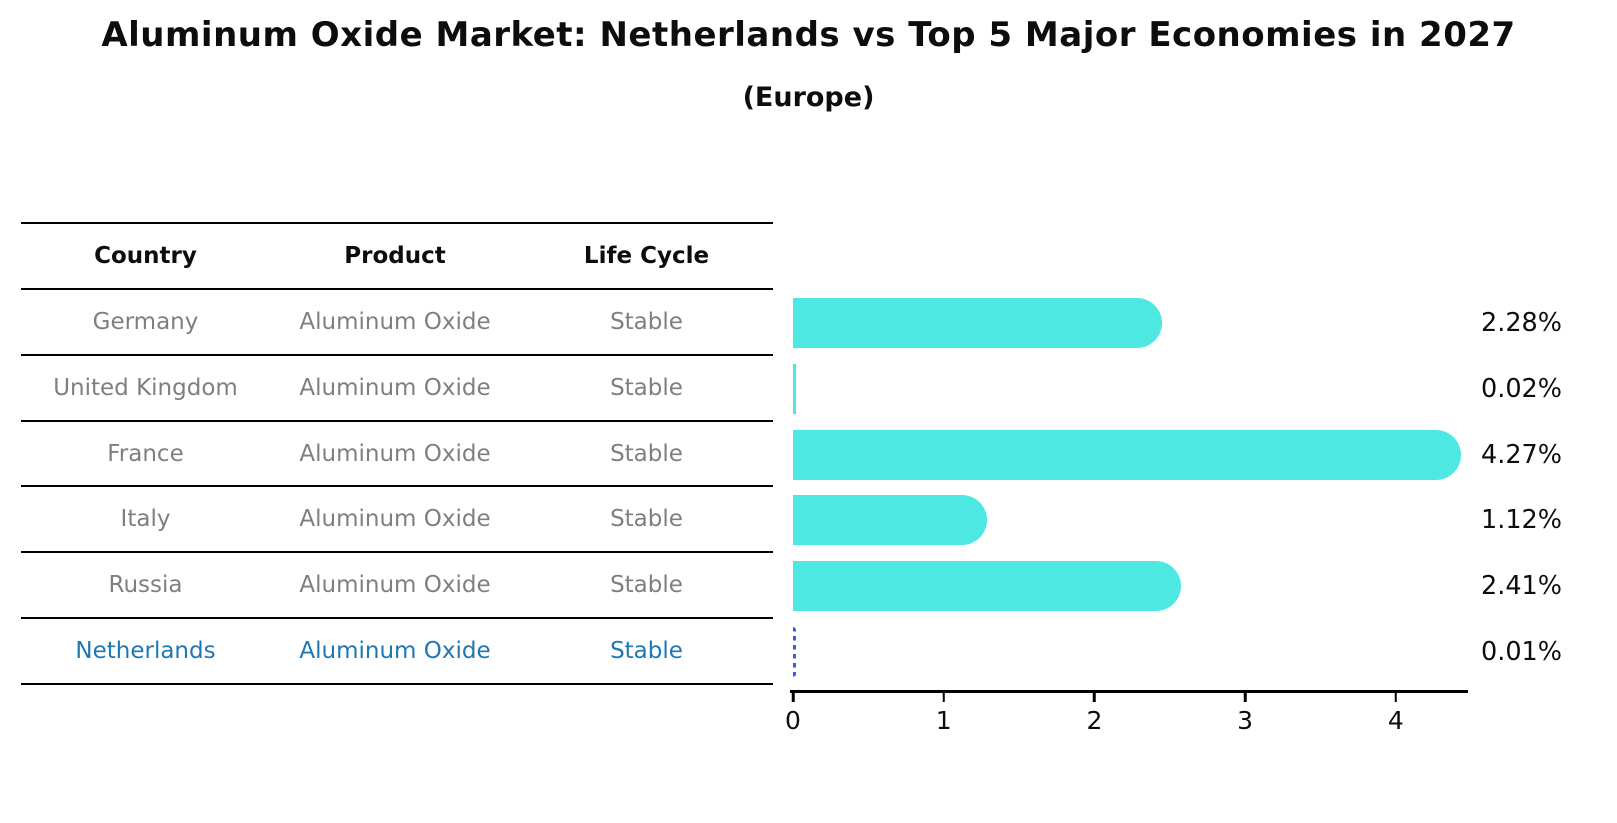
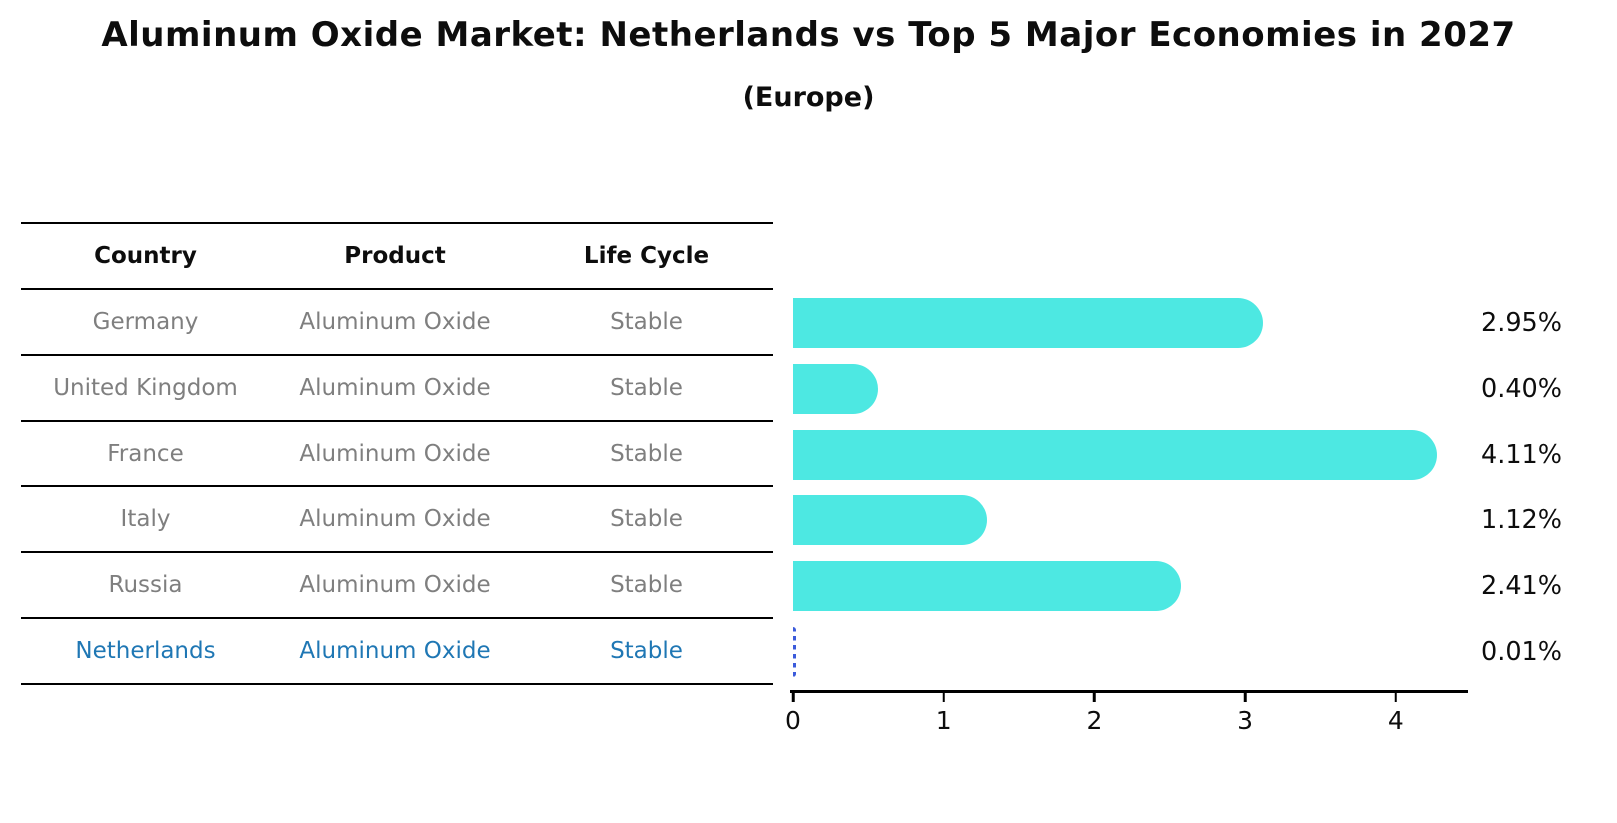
Germany: 2.28% -> 2.95%
United Kingdom: 0.02% -> 0.40%
France: 4.27% -> 4.11%
